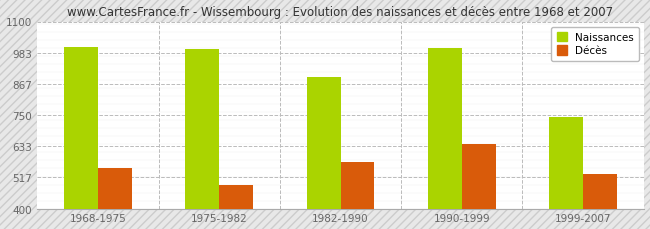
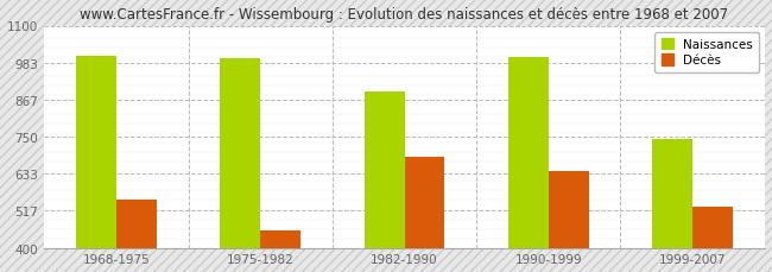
Décès/1975-1982: 490 -> 455
Décès/1982-1990: 573 -> 685
